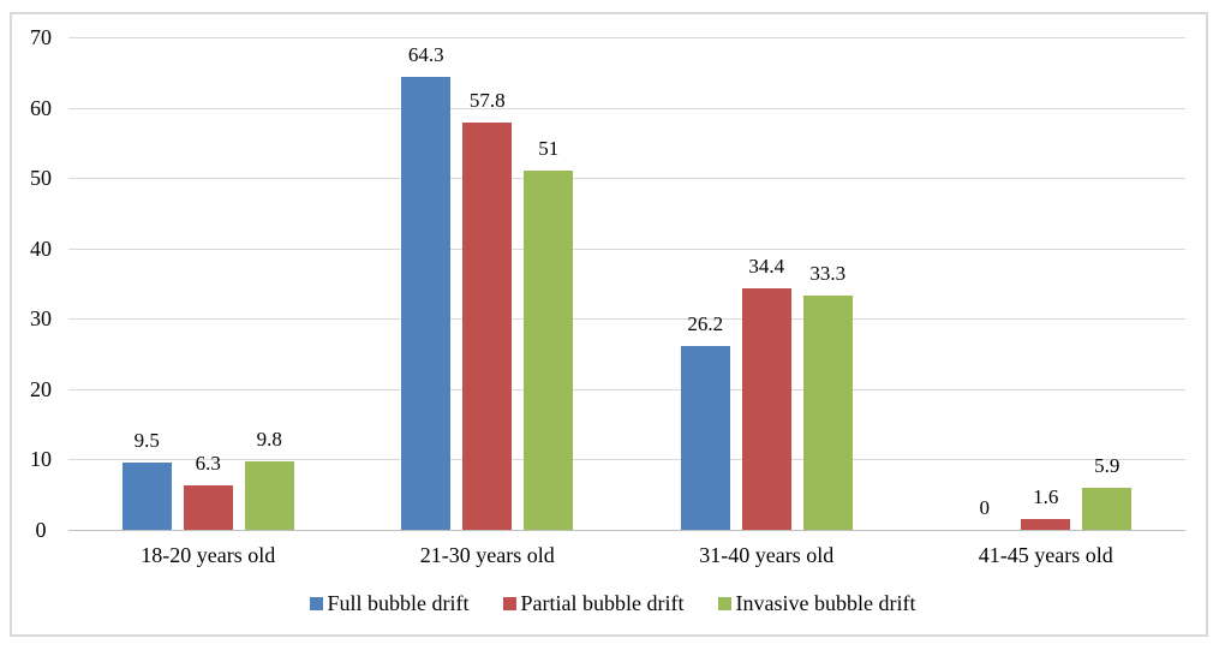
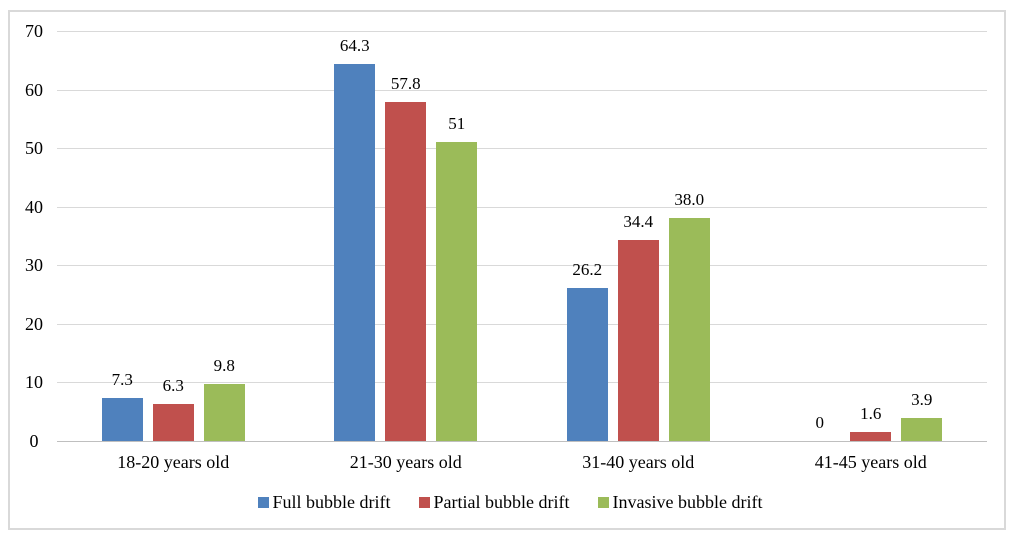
Full bubble drift/18-20 years old: 9.5 -> 7.3
Invasive bubble drift/31-40 years old: 33.3 -> 38.0
Invasive bubble drift/41-45 years old: 5.9 -> 3.9
